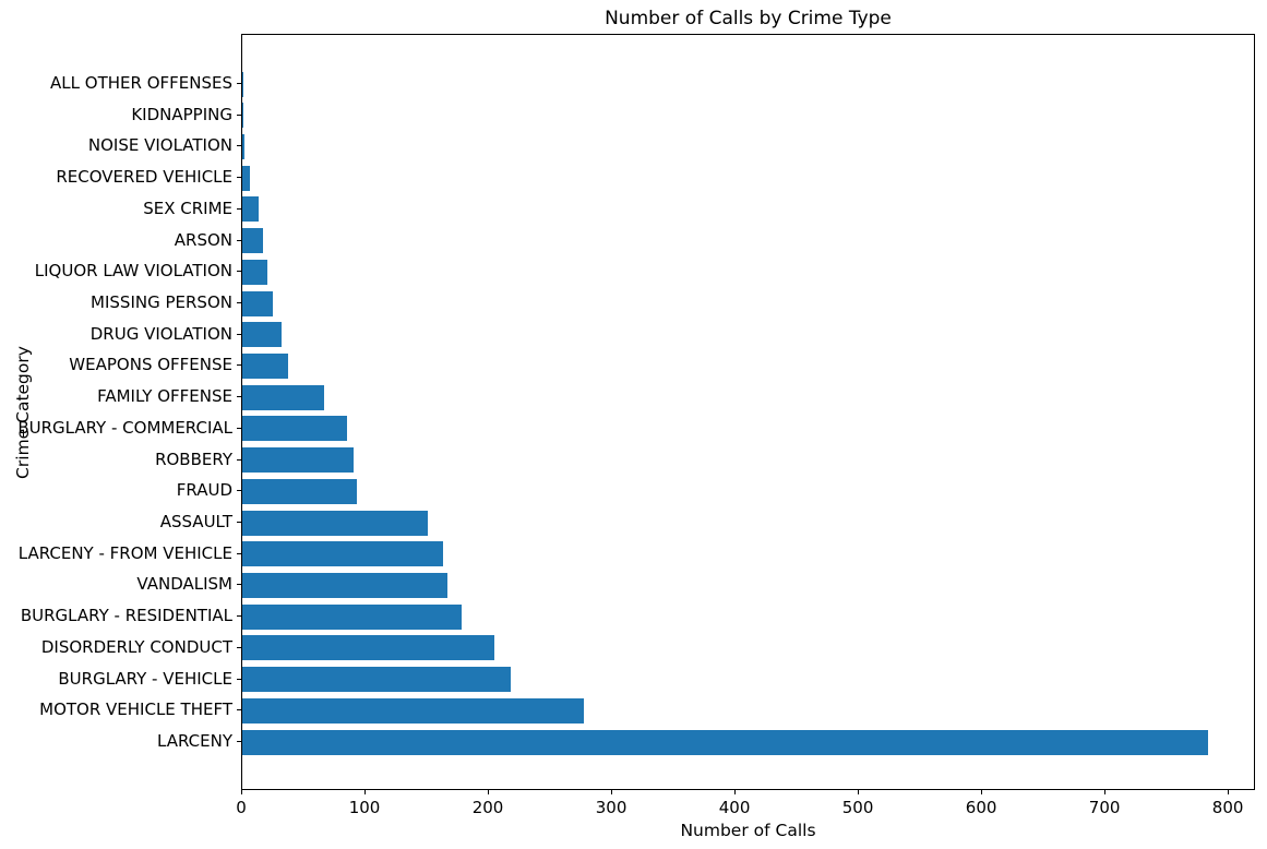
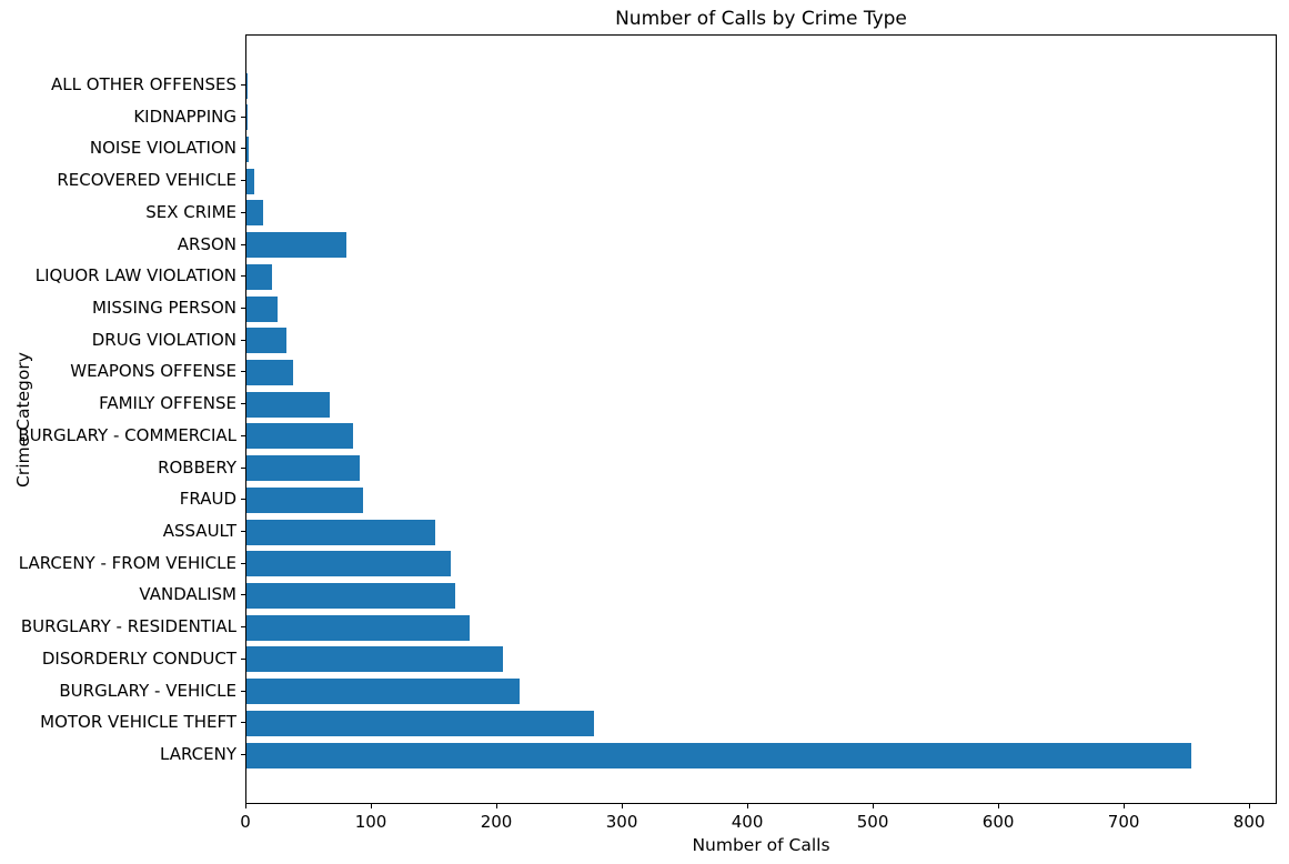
ARSON: 17 -> 80
LARCENY: 783 -> 753
